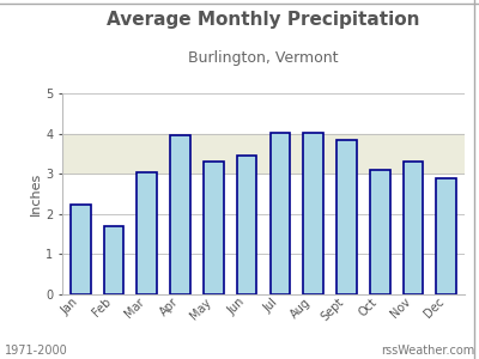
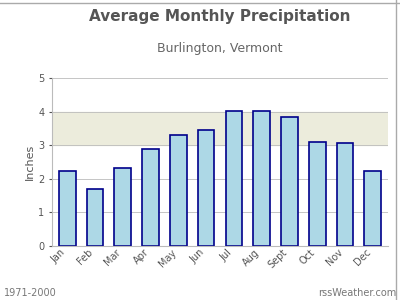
Mar: 3.05 -> 2.32
Apr: 3.95 -> 2.90
Nov: 3.30 -> 3.07
Dec: 2.90 -> 2.24
